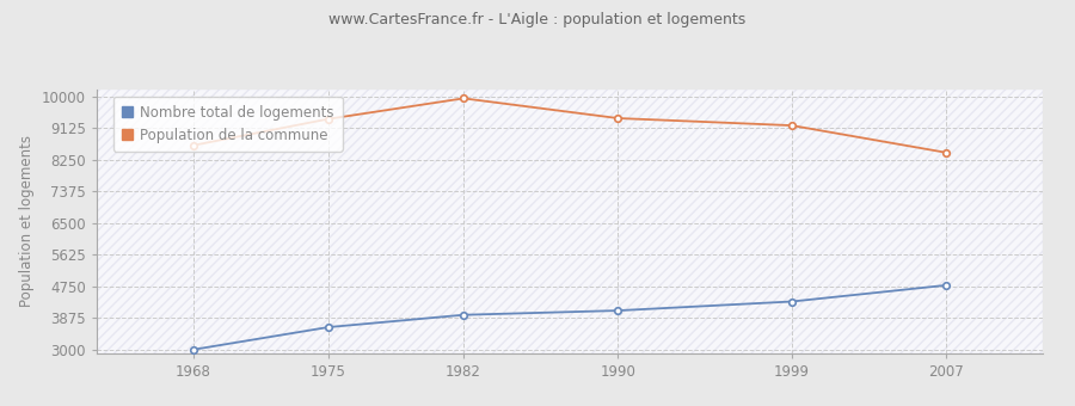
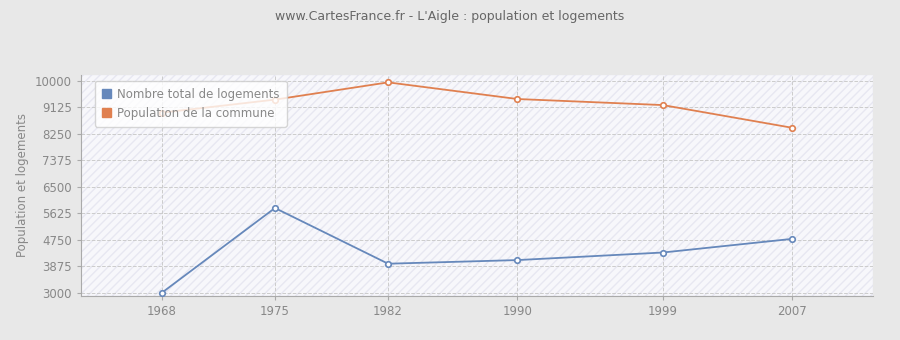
Population de la commune/1968: 8650 -> 8950
Nombre total de logements/1975: 3620 -> 5800
